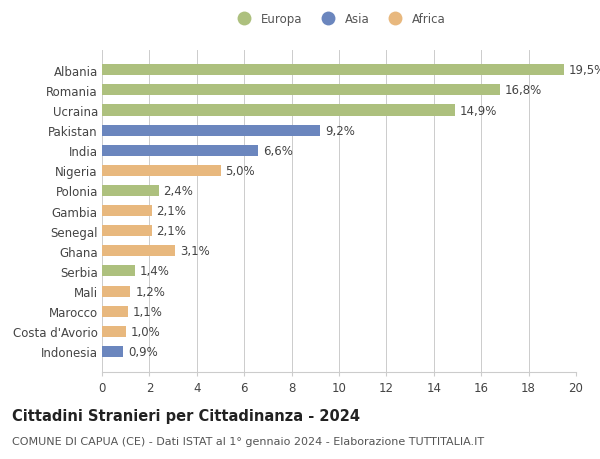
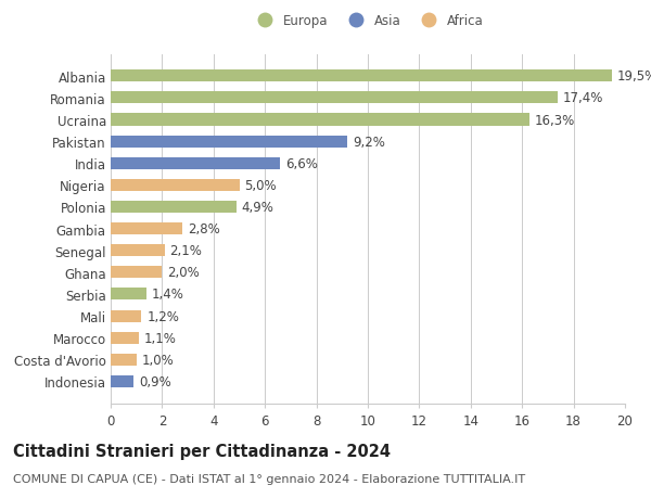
Romania: 16,8% -> 17,4%
Ucraina: 14,9% -> 16,3%
Polonia: 2,4% -> 4,9%
Gambia: 2,1% -> 2,8%
Ghana: 3,1% -> 2,0%
